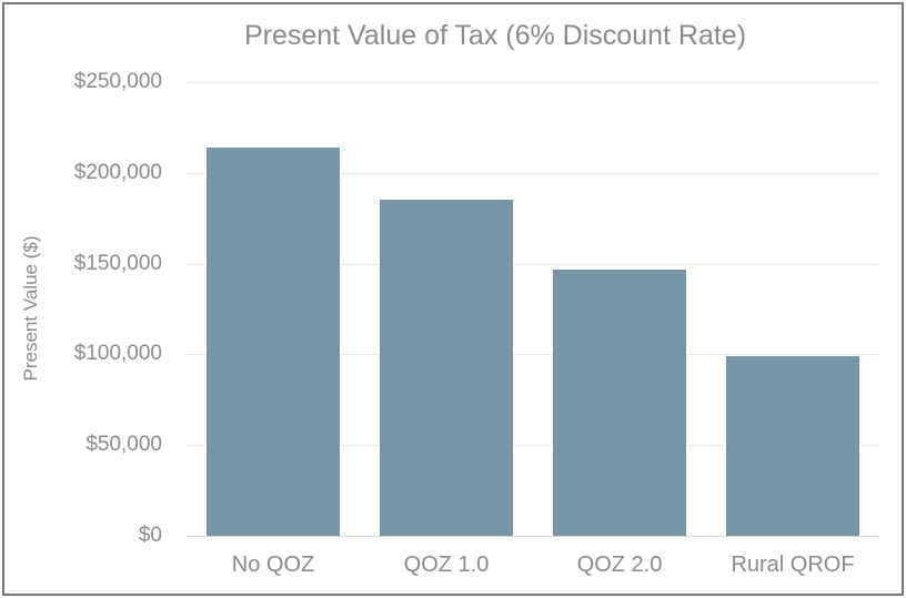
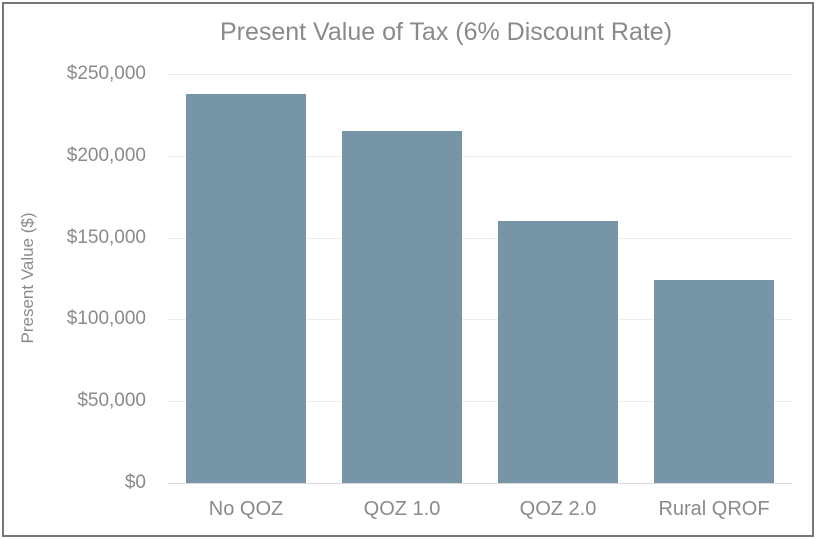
No QOZ: $214000 -> $238000
QOZ 1.0: $185000 -> $215000
QOZ 2.0: $147000 -> $160000
Rural QROF: $99000 -> $124000
